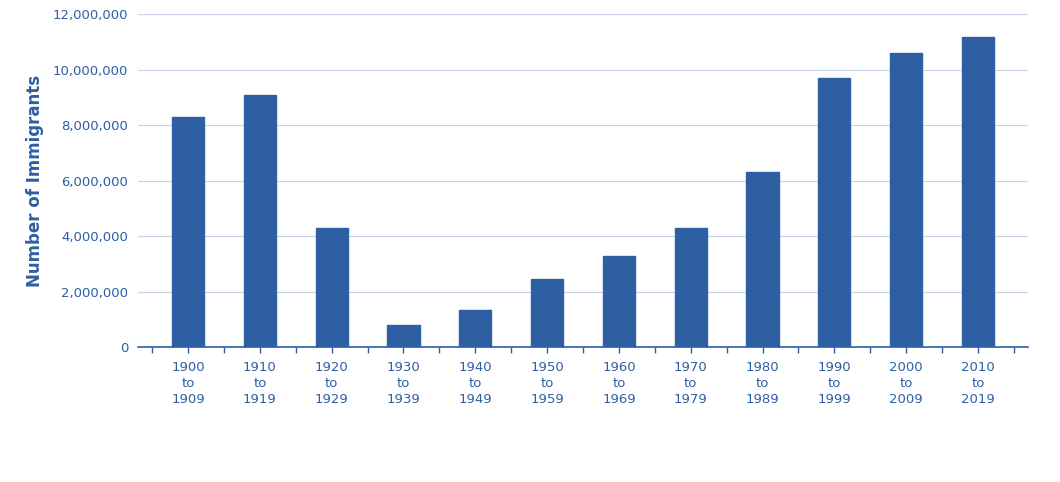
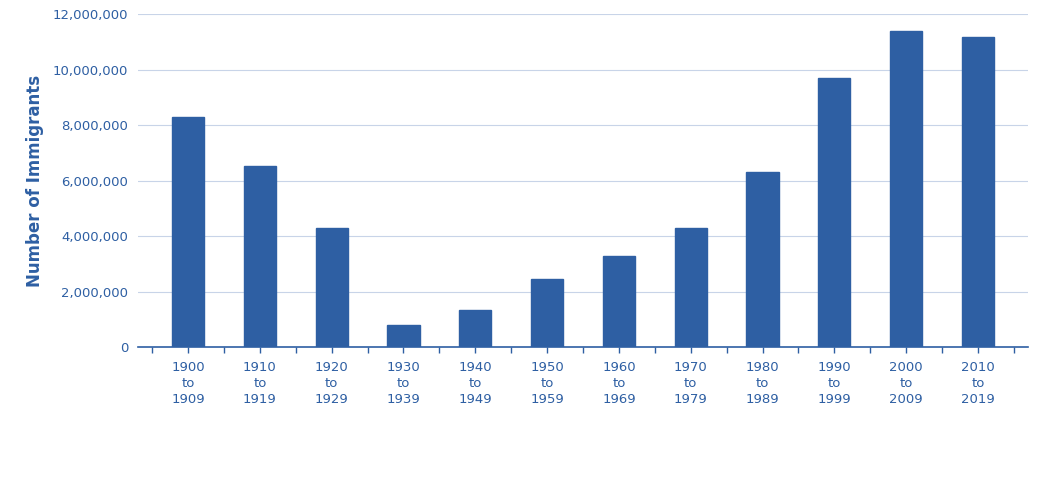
1910 to 1919: 9,100,000 -> 6,550,000
2000 to 2009: 10,600,000 -> 11,400,000
